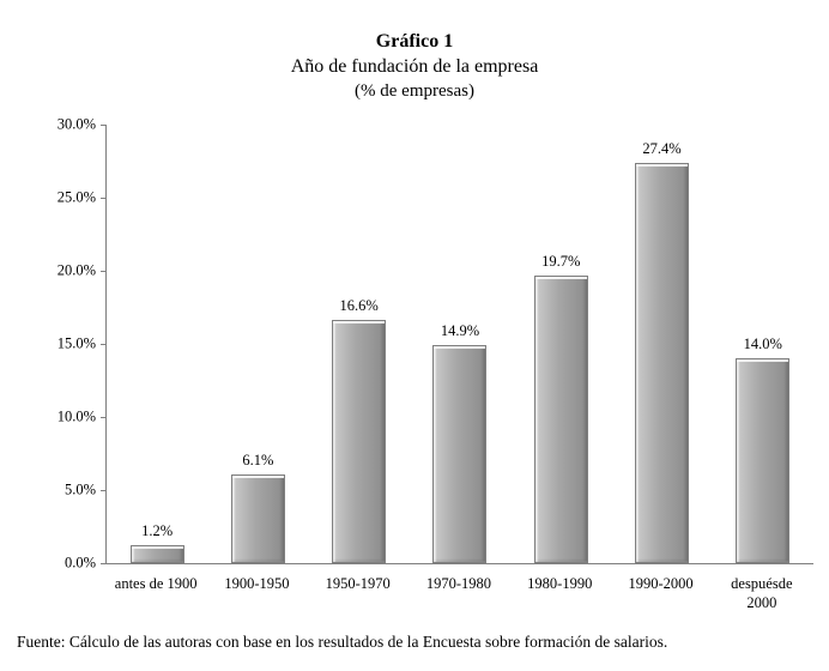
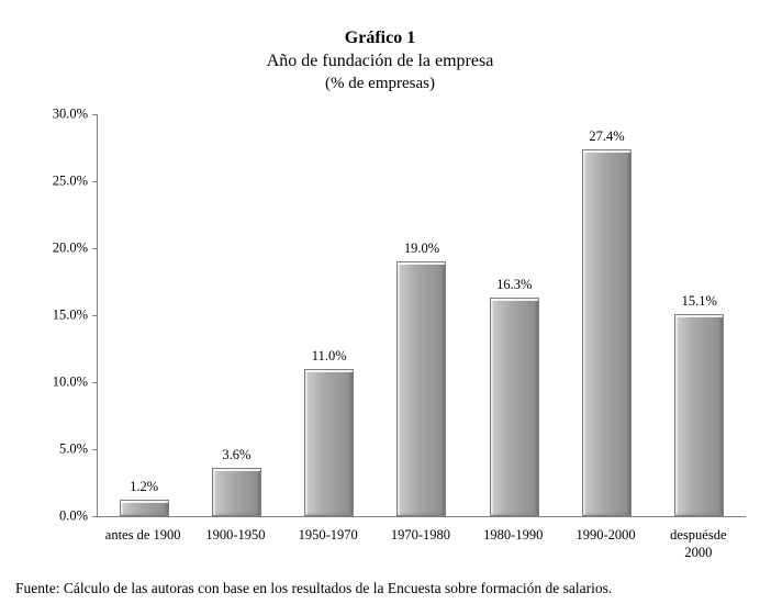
1900-1950: 6.1% -> 3.6%
1950-1970: 16.6% -> 11.0%
1970-1980: 14.9% -> 19.0%
1980-1990: 19.7% -> 16.3%
despuésde 2000: 14.0% -> 15.1%
